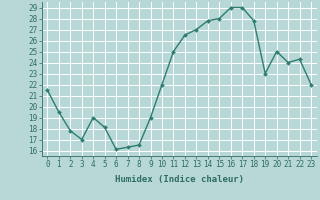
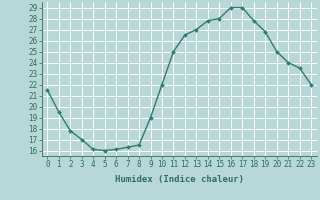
4: 19.0 -> 16.1
5: 18.1 -> 16.0
19: 23.0 -> 26.8
22: 24.3 -> 23.5
